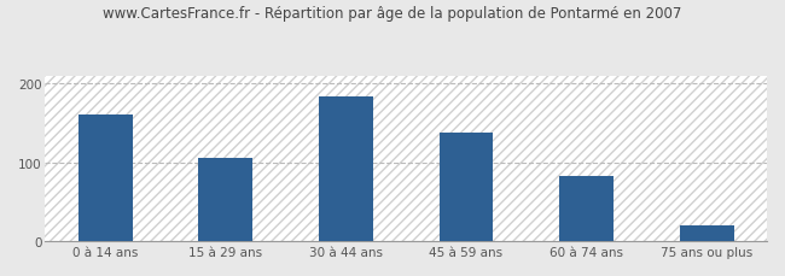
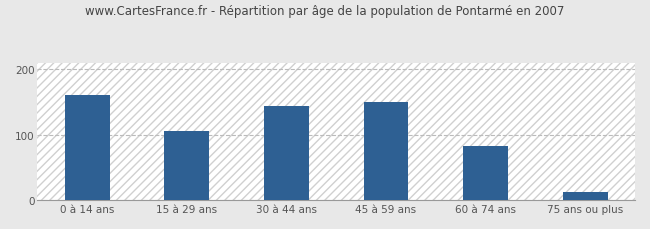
30 à 44 ans: 183 -> 144
45 à 59 ans: 138 -> 150
75 ans ou plus: 20 -> 12
